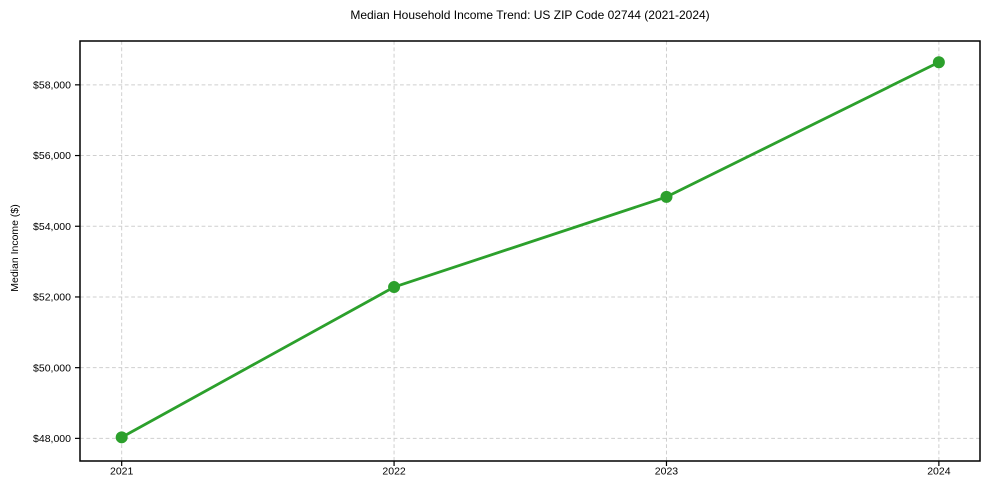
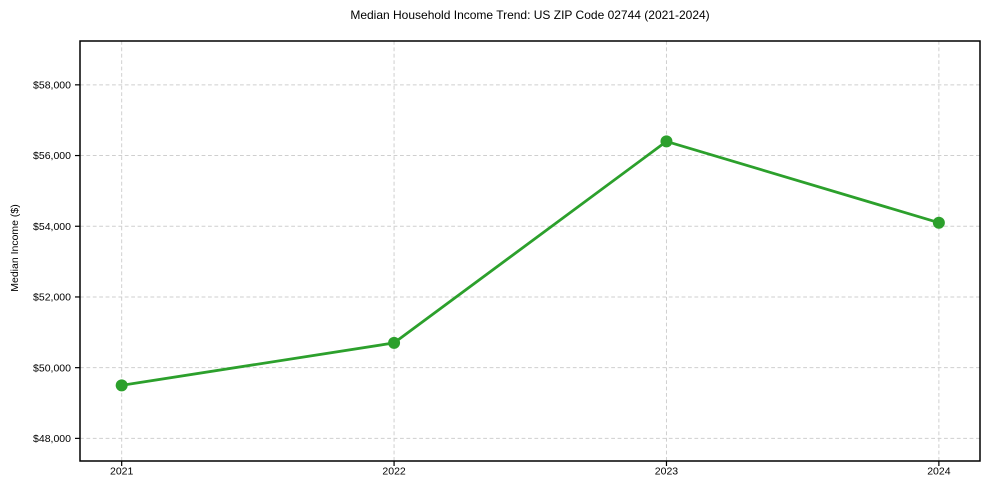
2021: $48000 -> $49500
2022: $52300 -> $50700
2023: $54800 -> $56400
2024: $58600 -> $54100
